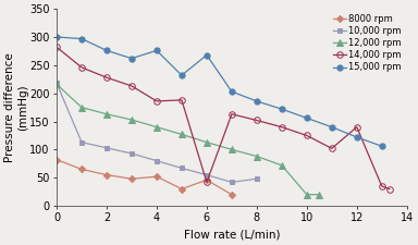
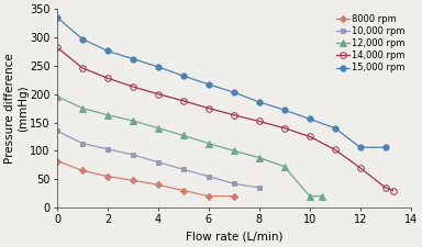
10,000 rpm/0: 218 -> 135
12,000 rpm/0: 216 -> 196
15,000 rpm/0: 300 -> 335
8000 rpm/4: 52 -> 40
14,000 rpm/4: 186 -> 200
15,000 rpm/4: 276 -> 248
8000 rpm/6: 46 -> 20
14,000 rpm/6: 42 -> 175
15,000 rpm/6: 268 -> 217
10,000 rpm/8: 48 -> 35
14,000 rpm/12: 140 -> 70
15,000 rpm/12: 122 -> 106
